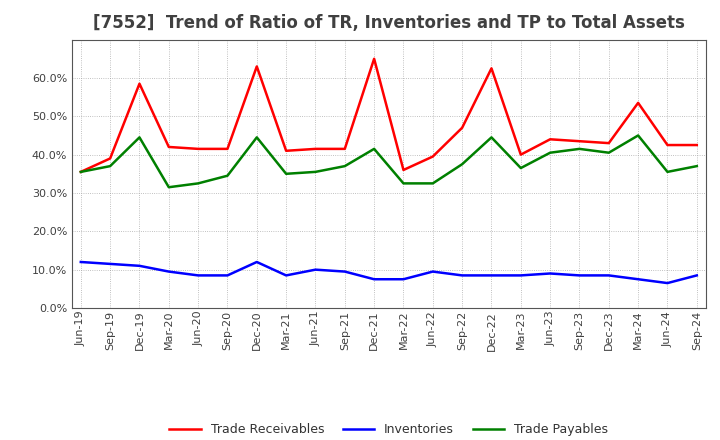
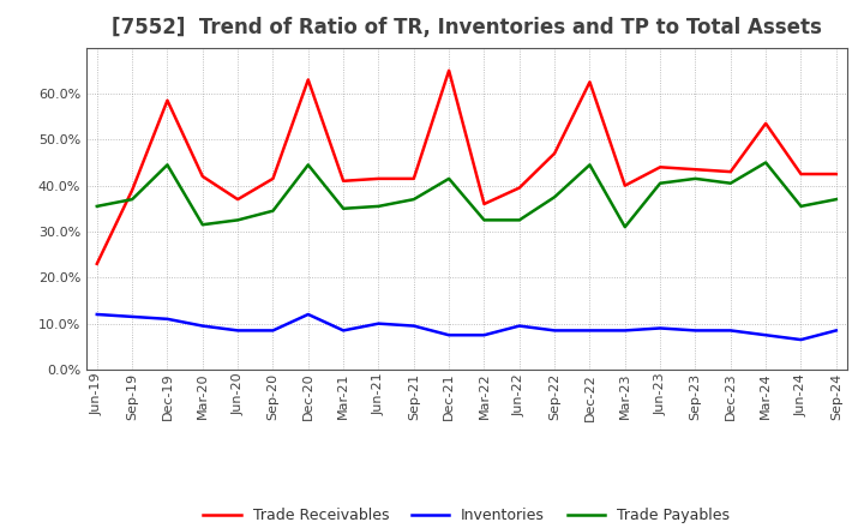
Trade Receivables/Jun-19: 35.5% -> 23.0%
Trade Receivables/Jun-20: 41.5% -> 37.0%
Trade Payables/Mar-23: 36.5% -> 31.0%
